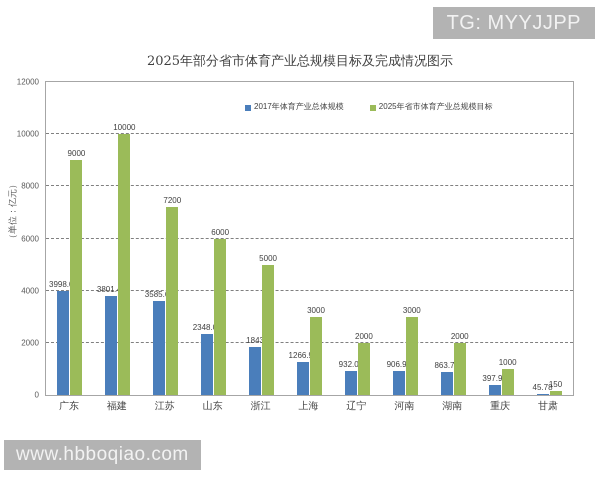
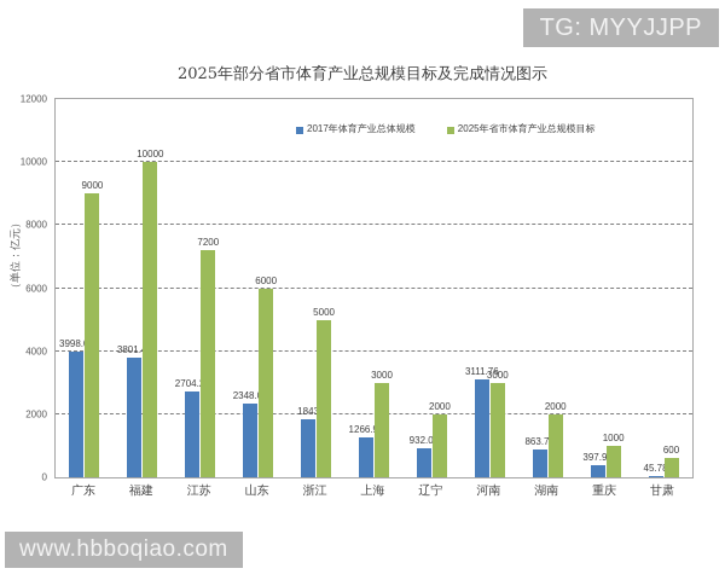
2017年体育产业总体规模/江苏: 3585.64 -> 2704.21
2017年体育产业总体规模/河南: 906.99 -> 3111.76
2025年省市体育产业总规模目标/甘肃: 150 -> 600
